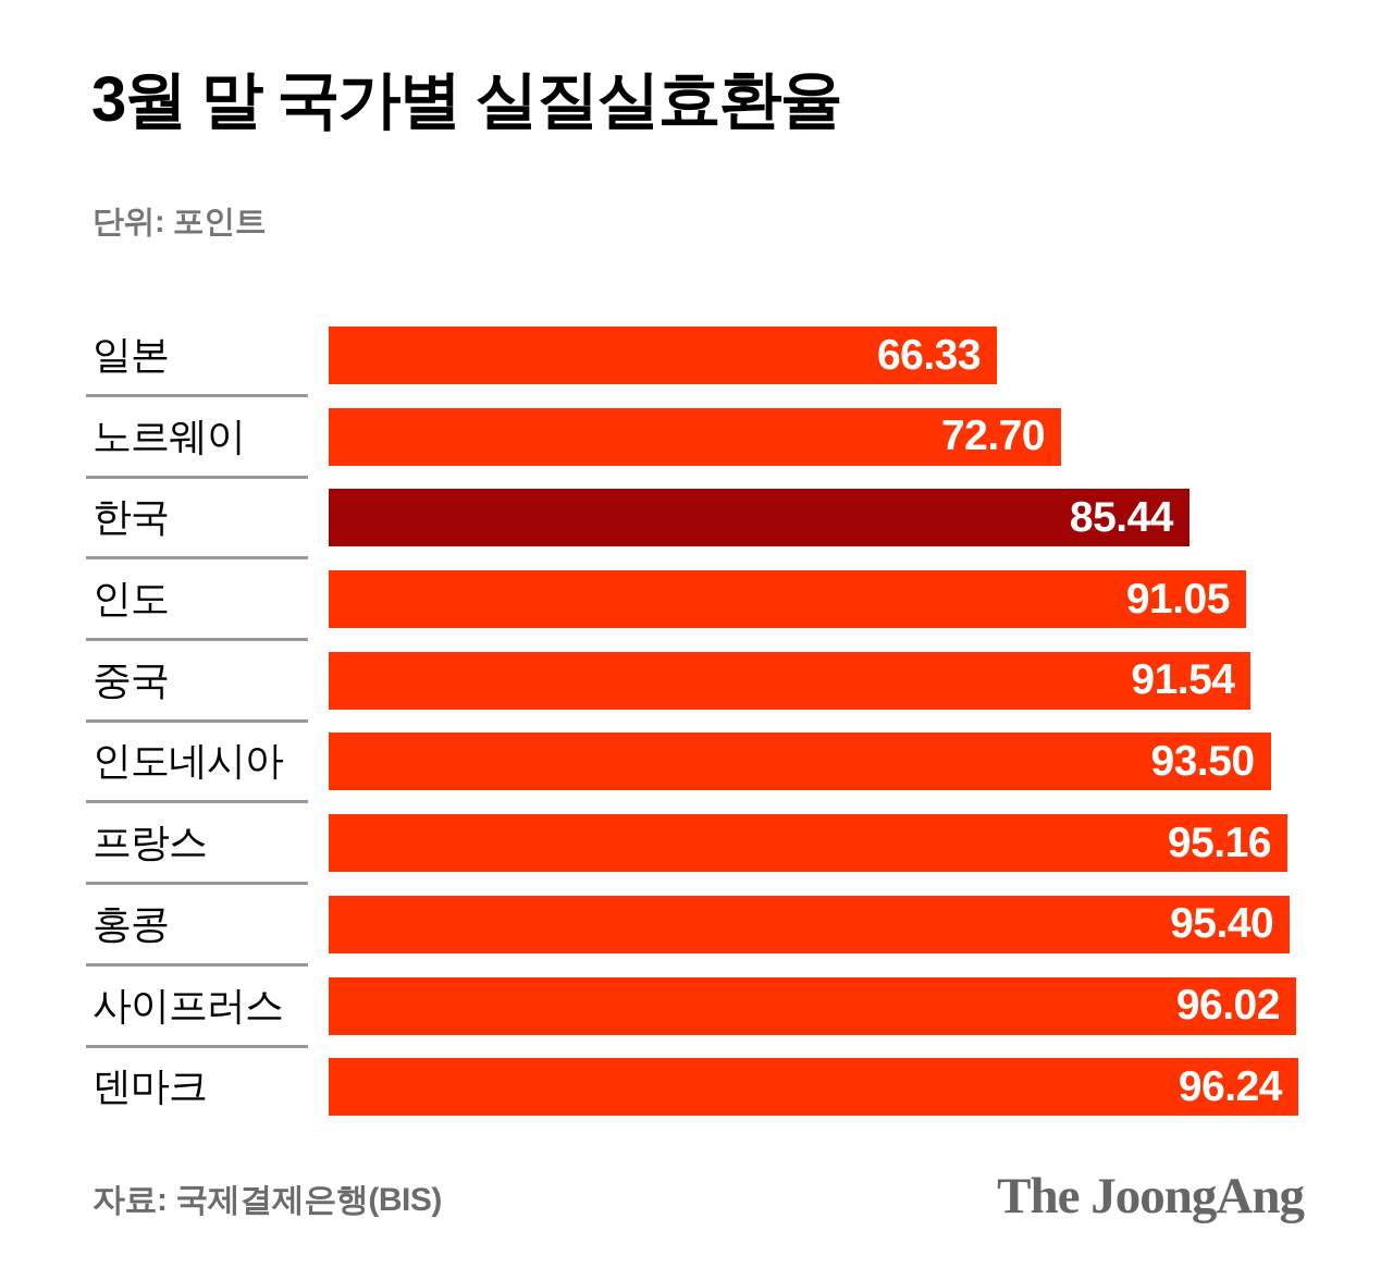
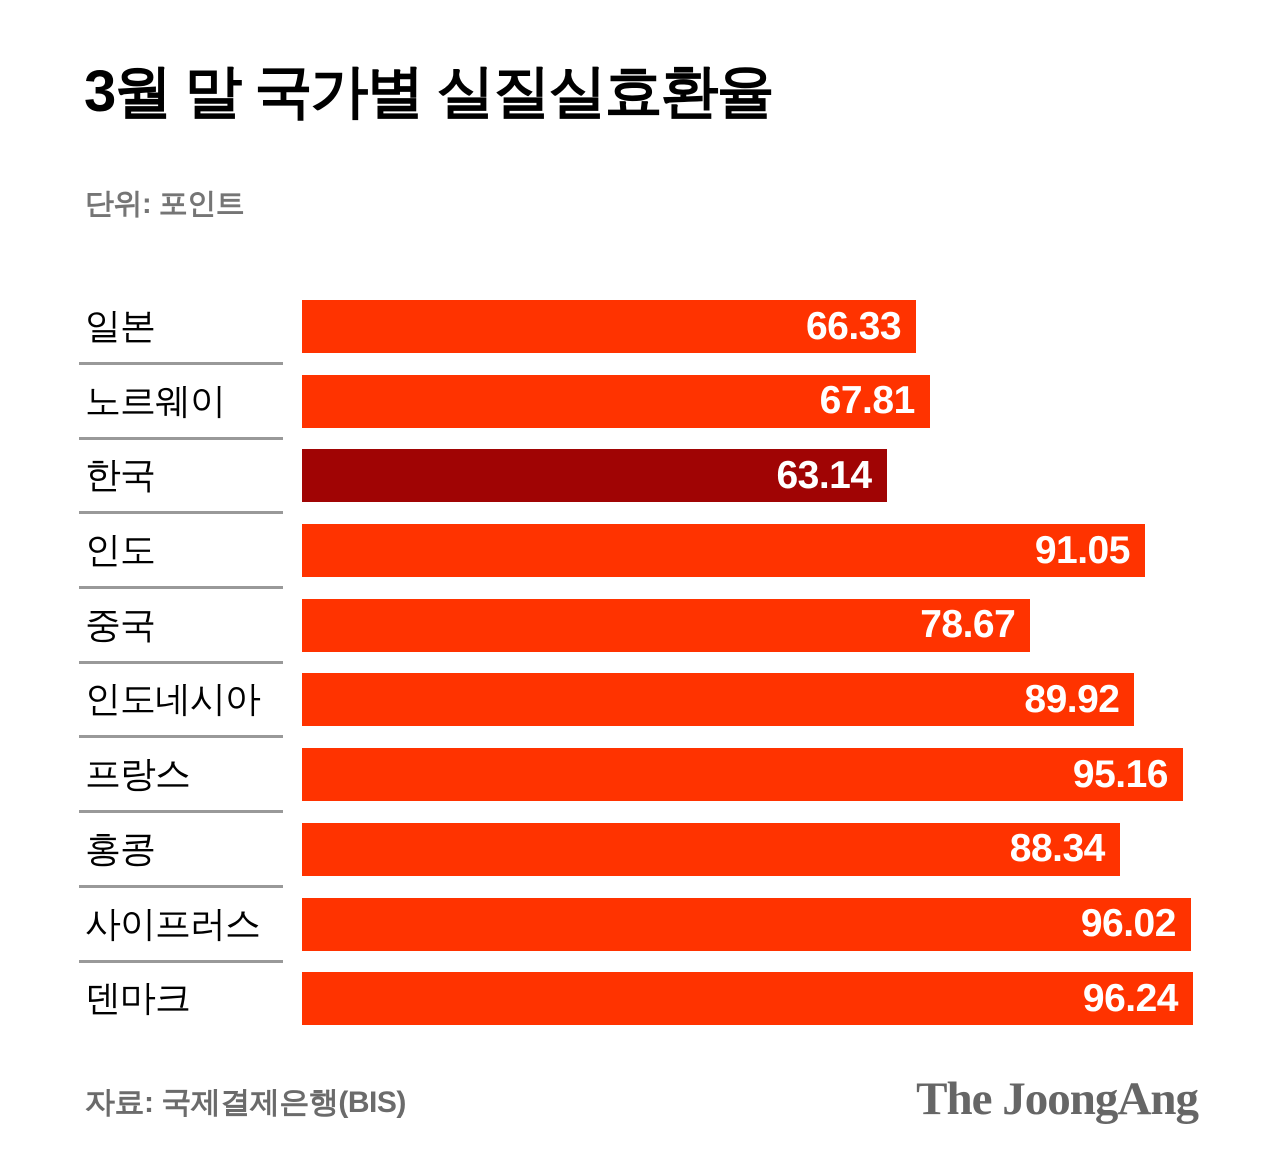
노르웨이: 72.70 -> 67.81
한국: 85.44 -> 63.14
중국: 91.54 -> 78.67
인도네시아: 93.50 -> 89.92
홍콩: 95.40 -> 88.34
